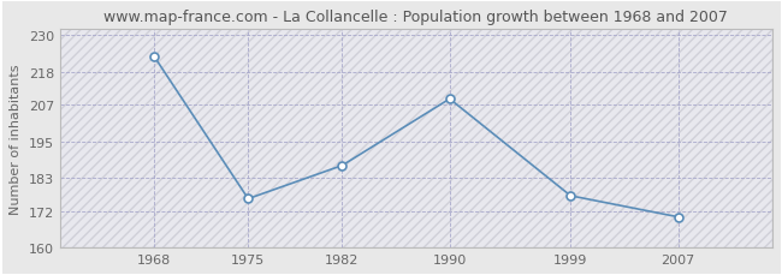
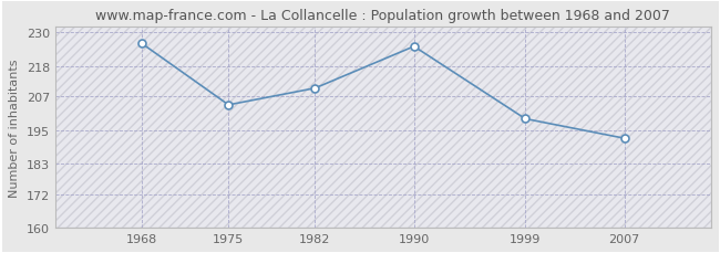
1968: 223 -> 226
1975: 176 -> 204
1982: 187 -> 210
1990: 209 -> 225
1999: 177 -> 199
2007: 170 -> 192
